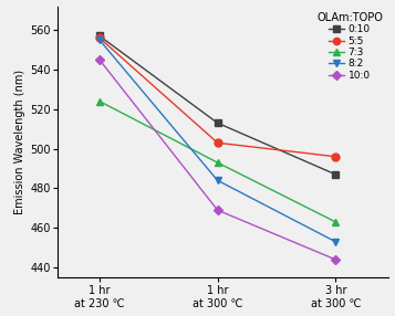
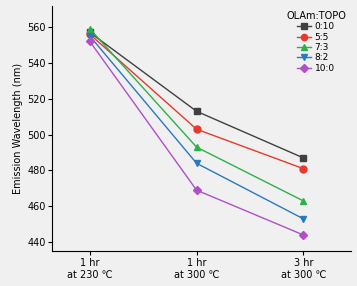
7:3/1 hr at 230 ℃: 524 -> 559
10:0/1 hr at 230 ℃: 545 -> 552
5:5/3 hr at 300 ℃: 496 -> 481
